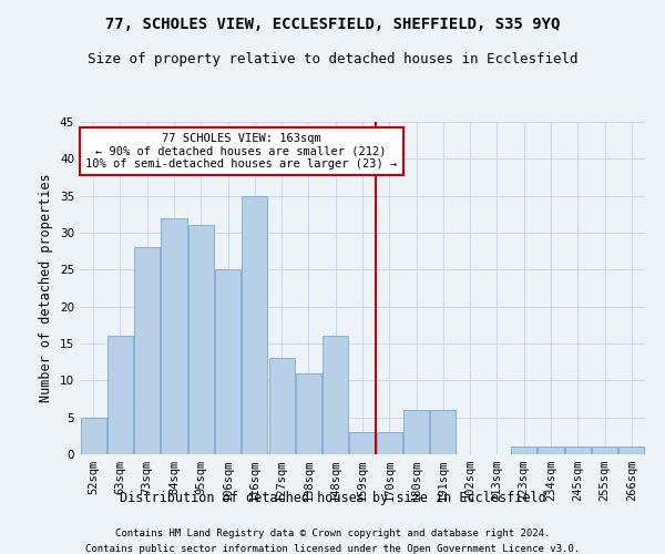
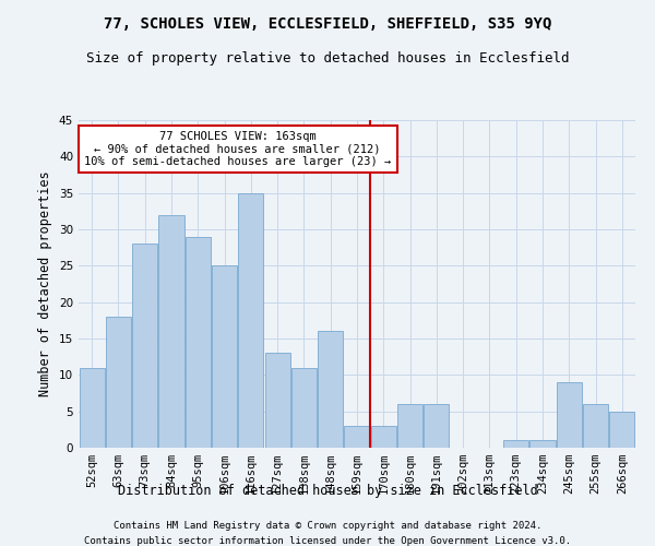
52sqm: 5 -> 11
63sqm: 16 -> 18
95sqm: 31 -> 29
245sqm: 1 -> 9
255sqm: 1 -> 6
266sqm: 1 -> 5
